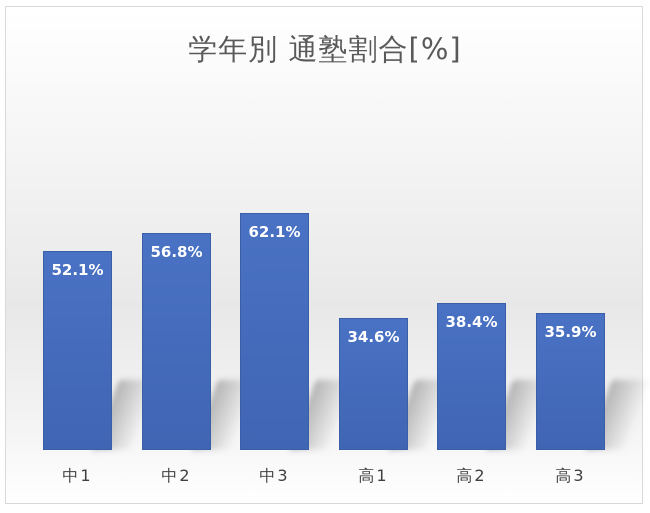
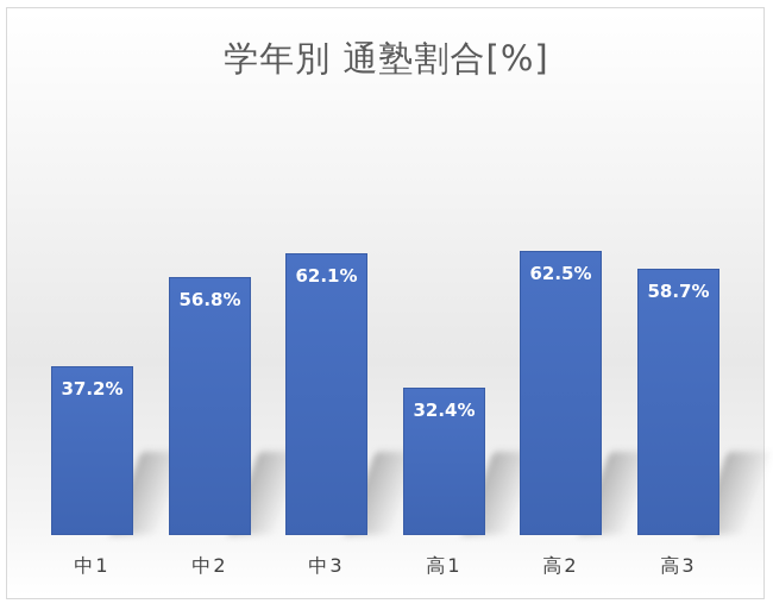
中1: 52.1% -> 37.2%
高1: 34.6% -> 32.4%
高2: 38.4% -> 62.5%
高3: 35.9% -> 58.7%
